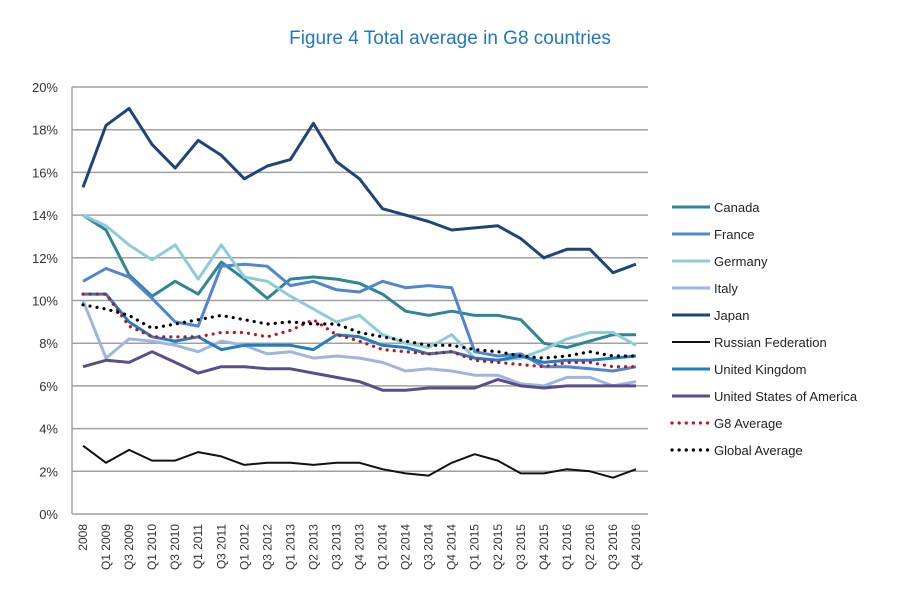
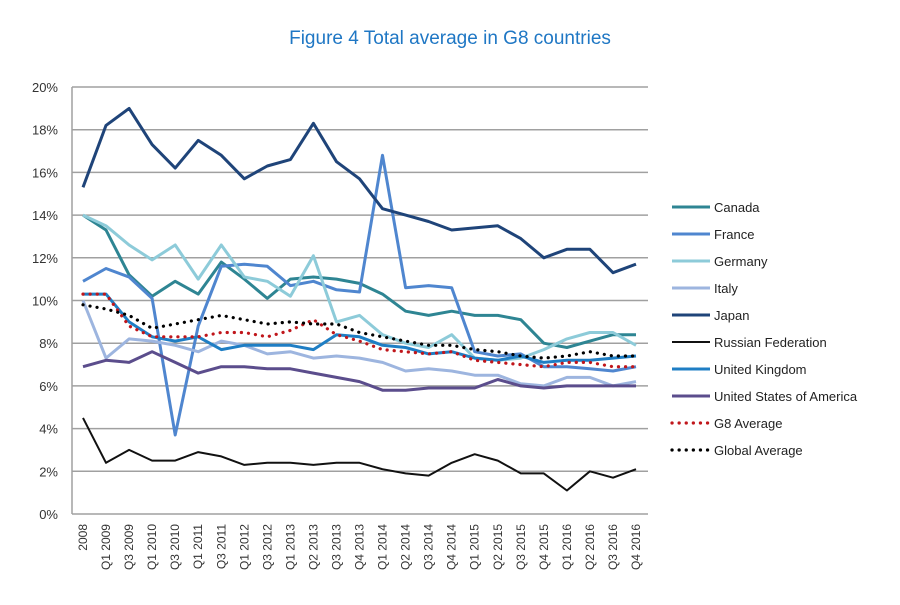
Russian Federation/2008: 3.2% -> 4.5%
France/Q3 2010: 9.0% -> 3.7%
Germany/Q2 2013: 9.6% -> 12.1%
France/Q1 2014: 10.9% -> 16.8%
Russian Federation/Q1 2016: 2.1% -> 1.1%
